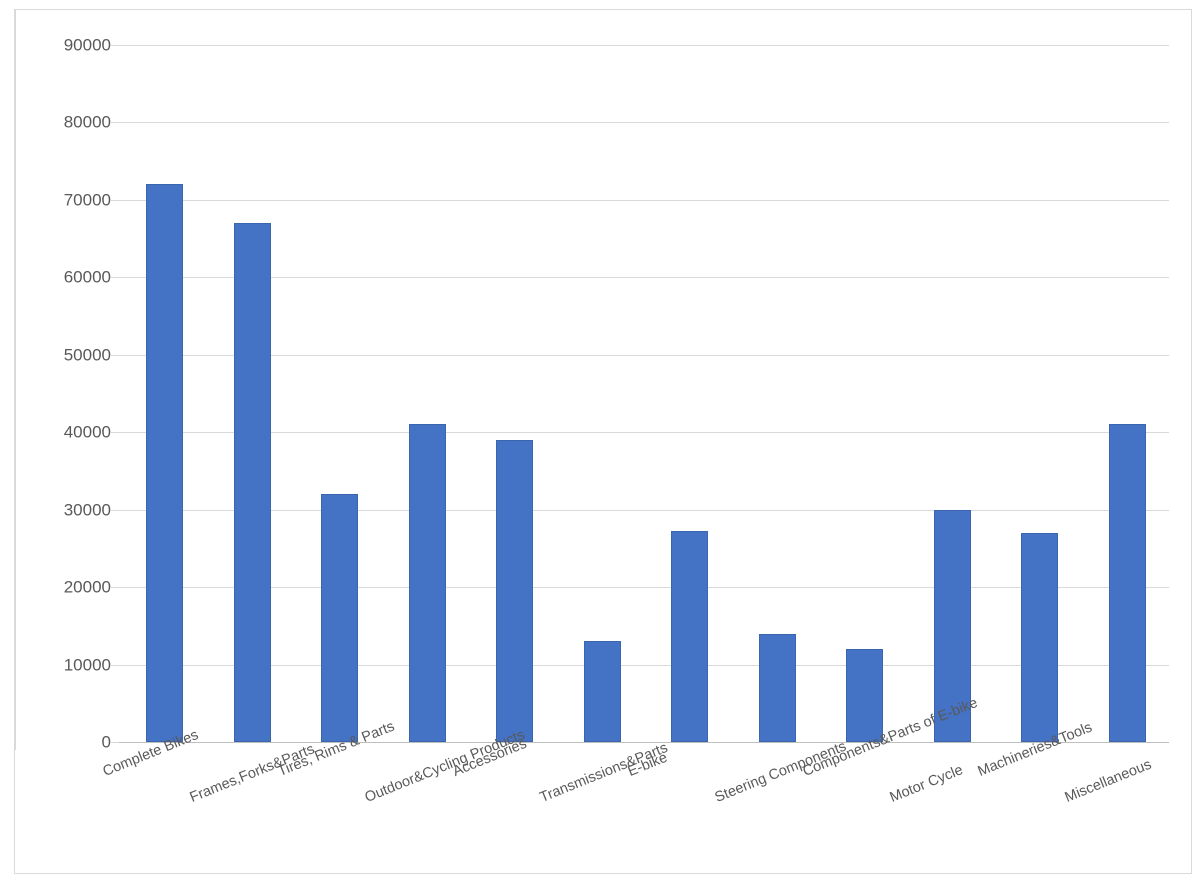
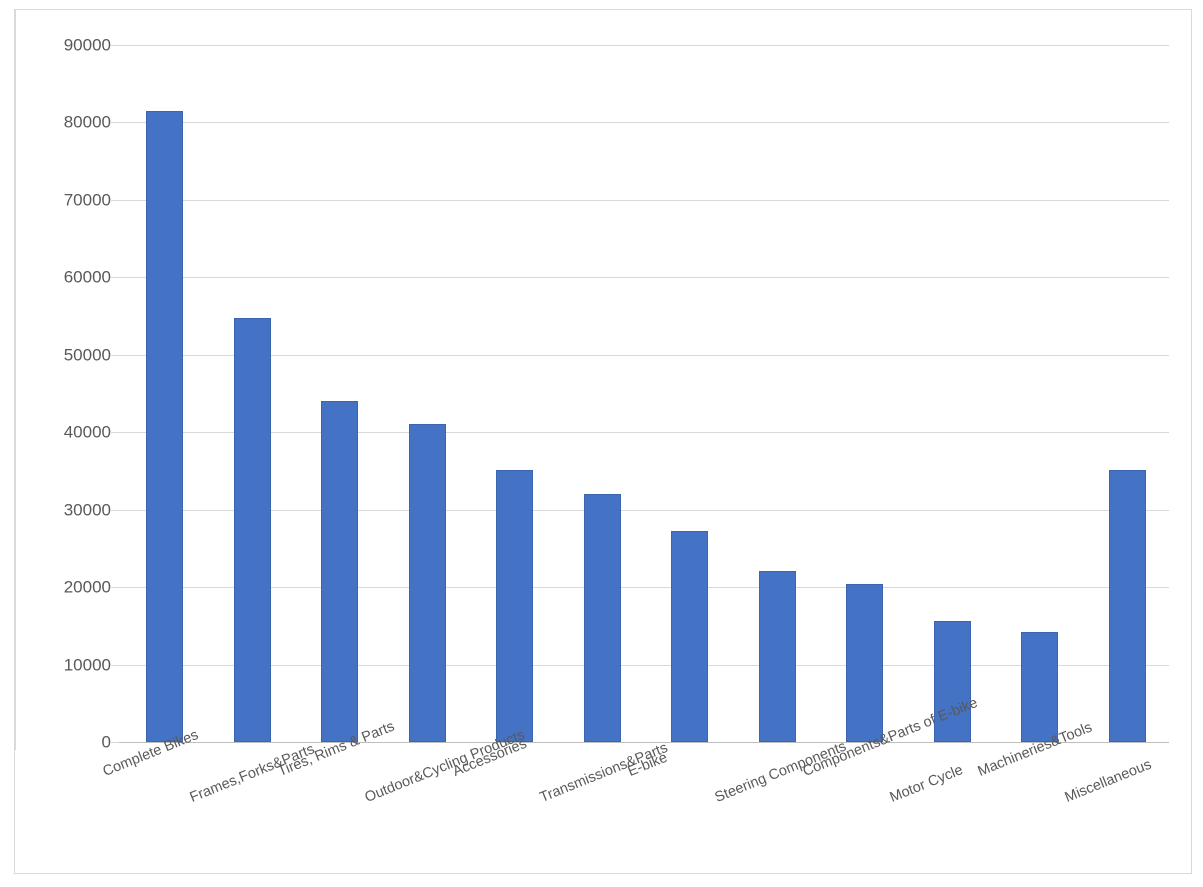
Complete Bikes: 72000 -> 82000
Frames,Forks&Parts: 67000 -> 55000
Tires, Rims & Parts: 32000 -> 44000
Accessories: 39000 -> 35000
Transmissions&Parts: 13000 -> 32000
Steering Components: 14000 -> 22000
Components&Parts of E-bike: 12000 -> 20000
Motor Cycle: 30000 -> 16000
Machineries&Tools: 27000 -> 14000
Miscellaneous: 41000 -> 35000
